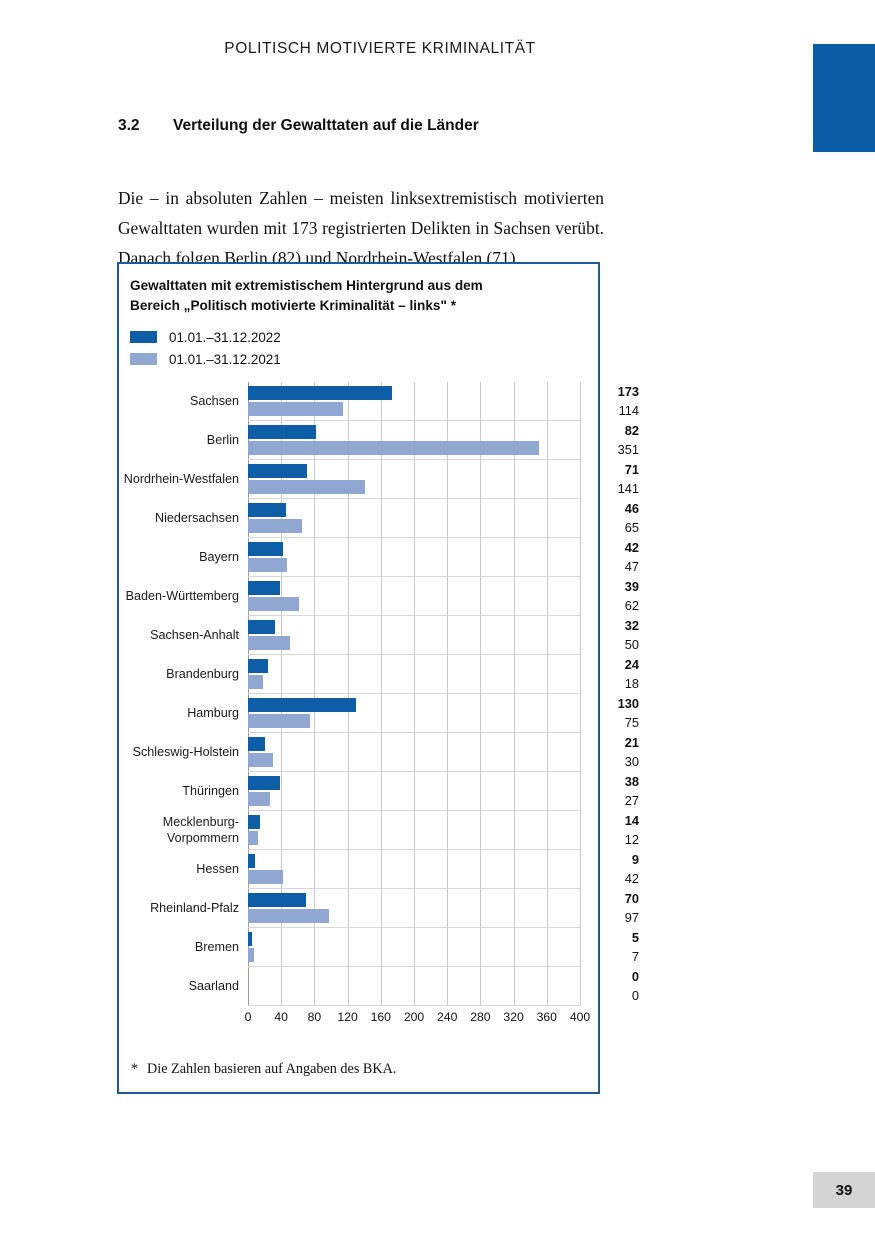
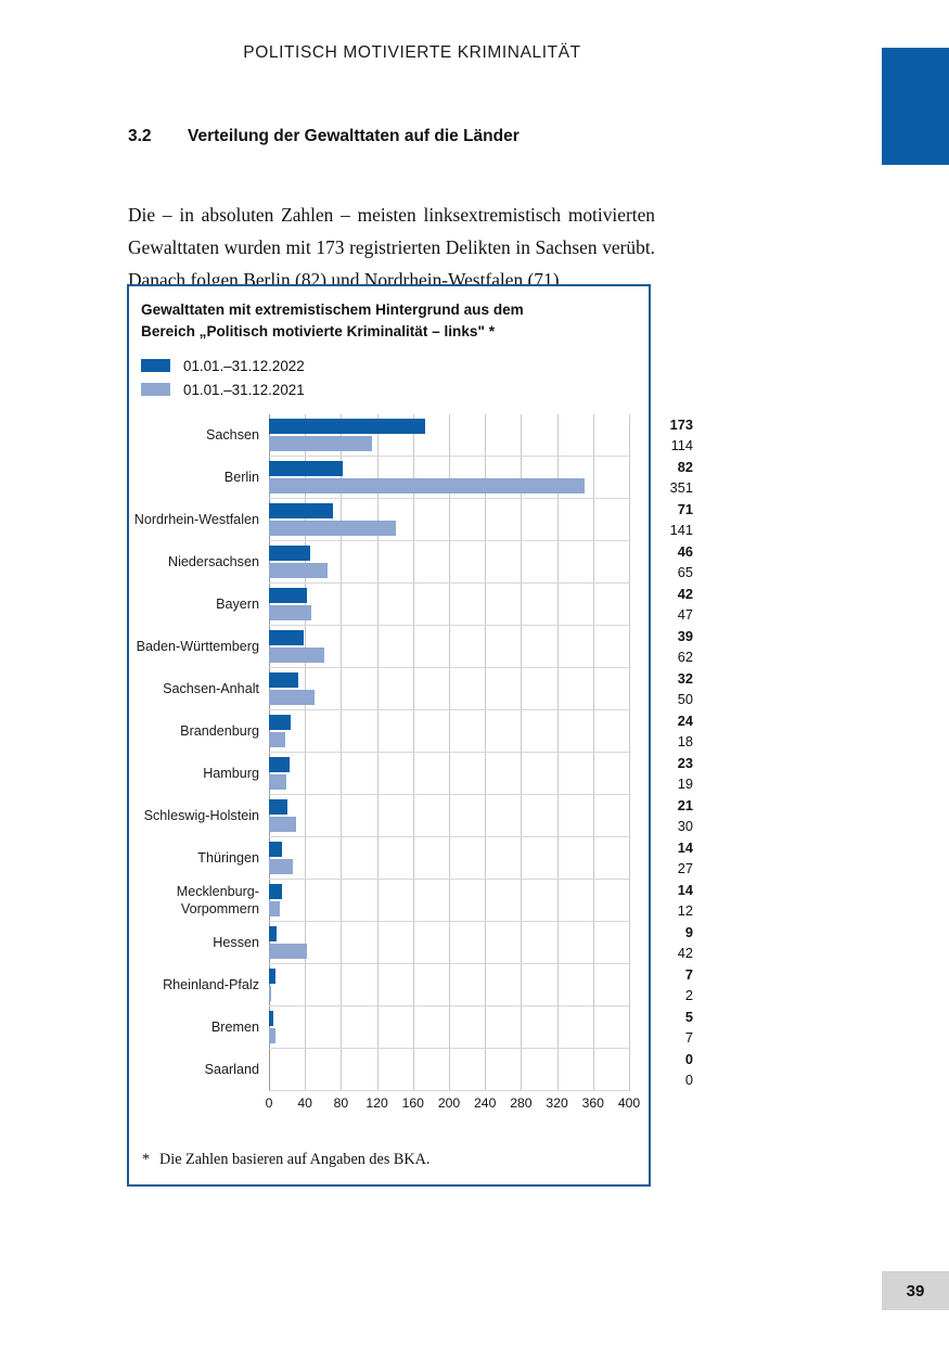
01.01.–31.12.2022/Hamburg: 130 -> 23
01.01.–31.12.2021/Hamburg: 75 -> 19
01.01.–31.12.2022/Thüringen: 38 -> 14
01.01.–31.12.2022/Rheinland-Pfalz: 70 -> 7
01.01.–31.12.2021/Rheinland-Pfalz: 97 -> 2
